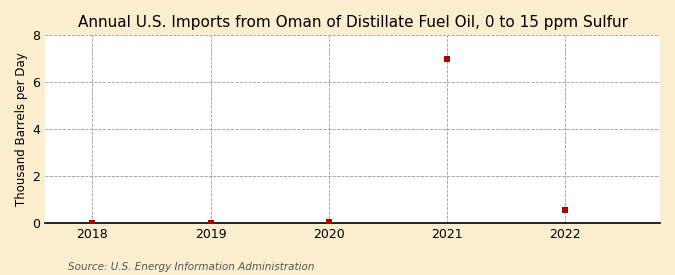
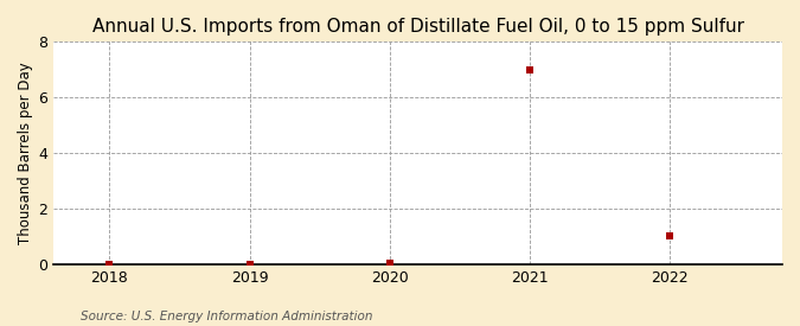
2022: 0.55 -> 1.00
